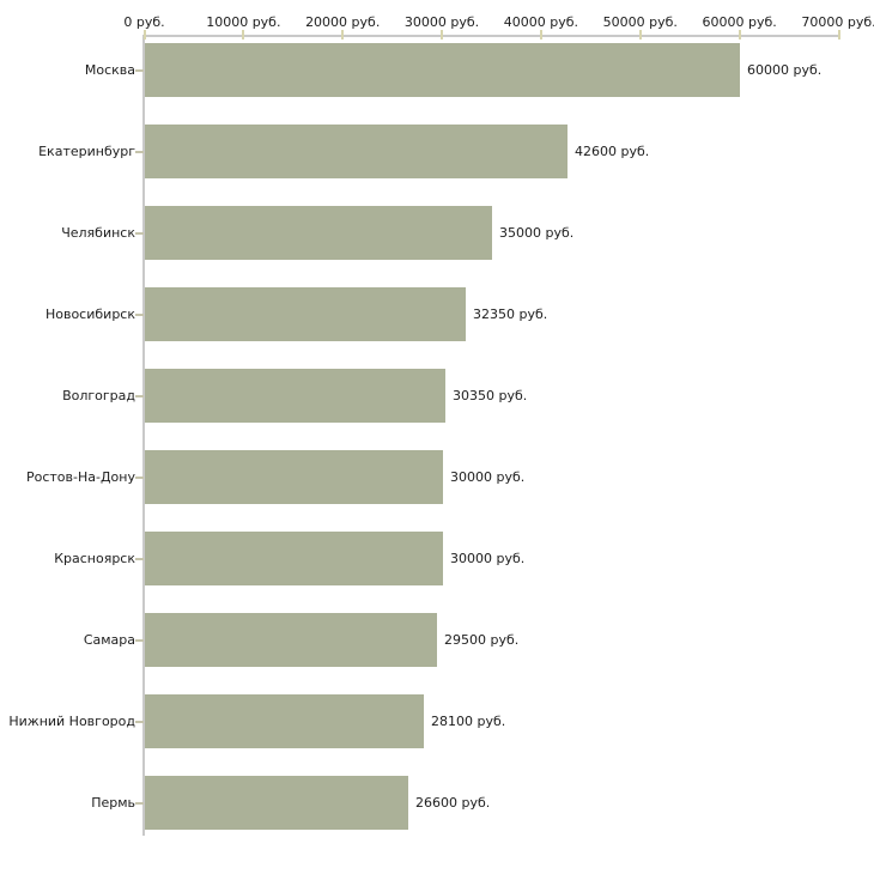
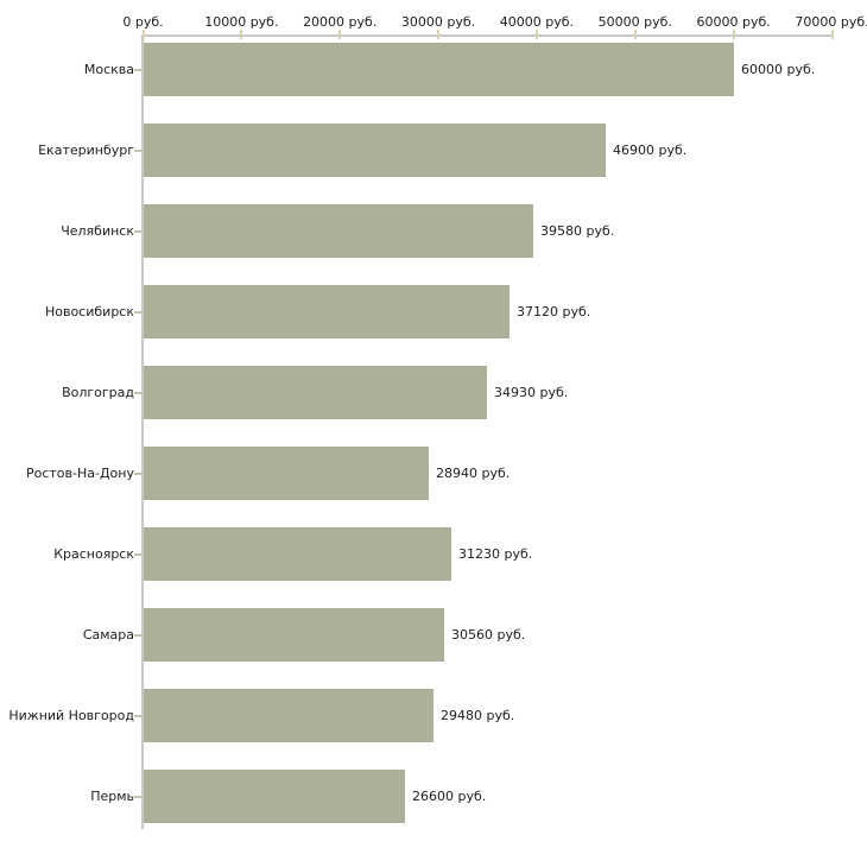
Екатеринбург: 42600 -> 46900
Челябинск: 35000 -> 39580
Новосибирск: 32350 -> 37120
Волгоград: 30350 -> 34930
Ростов-На-Дону: 30000 -> 28940
Красноярск: 30000 -> 31230
Самара: 29500 -> 30560
Нижний Новгород: 28100 -> 29480
